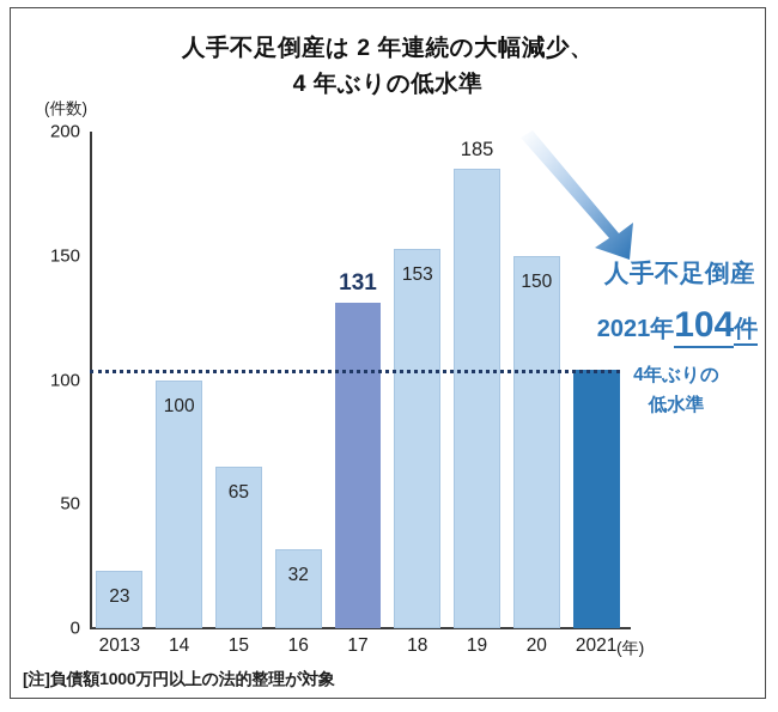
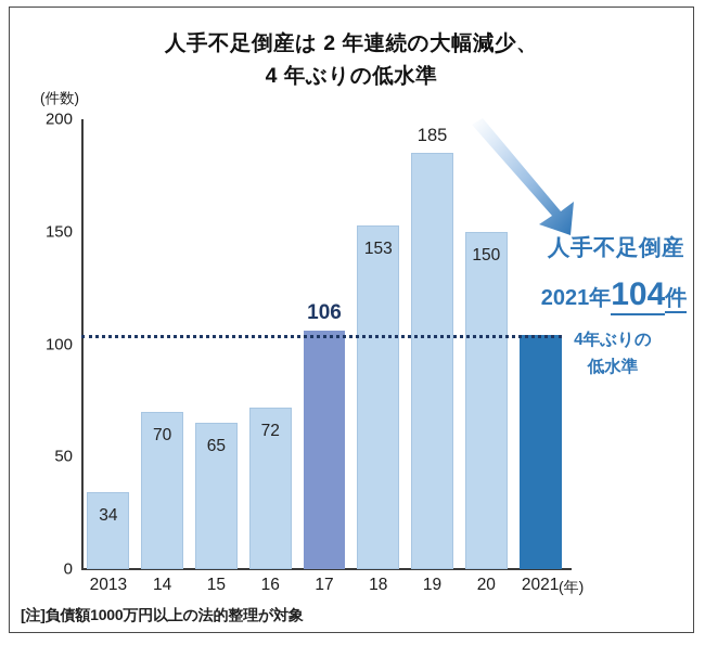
2013: 23 -> 34
14: 100 -> 70
16: 32 -> 72
17: 131 -> 106
